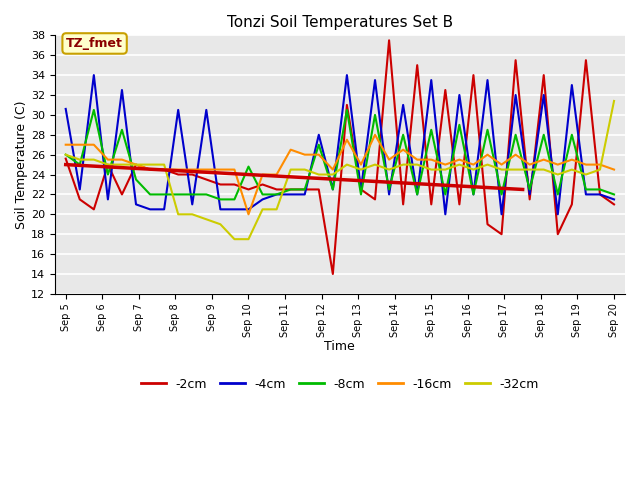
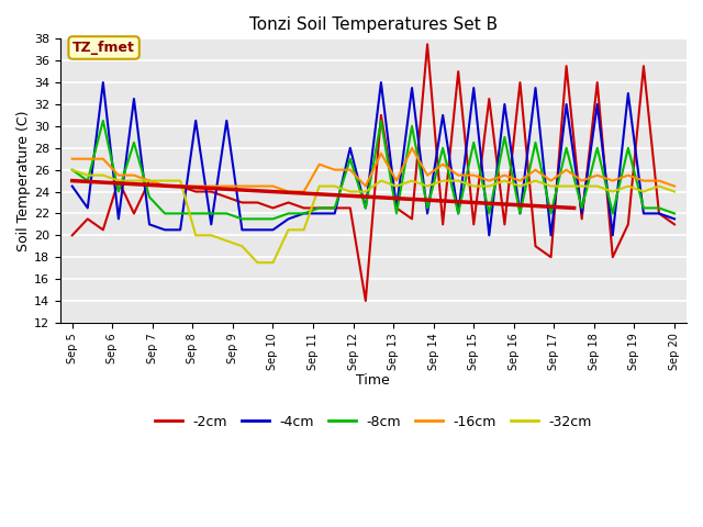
-2cm/Sep 5: 25.6 -> 20.0
-4cm/Sep 5: 30.6 -> 24.5
-8cm/Sep 10: 24.8 -> 21.5
-16cm/Sep 10: 20.0 -> 24.5
-32cm/Sep 20: 31.4 -> 24.0
